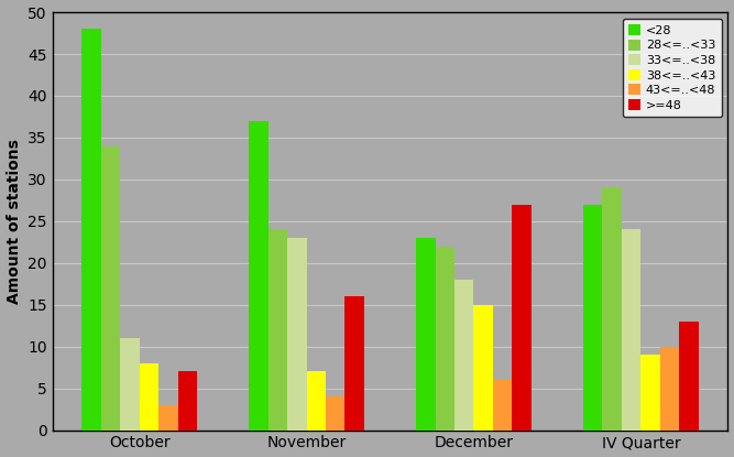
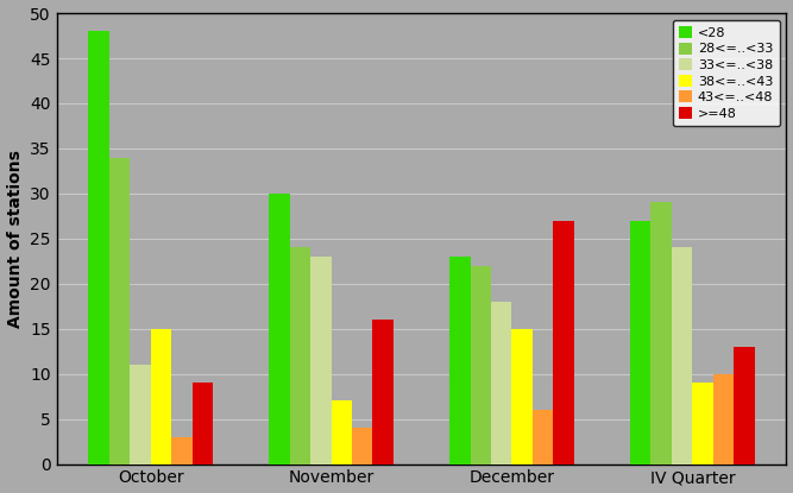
38<=..<43/October: 8 -> 15
>=48/October: 7 -> 9
<28/November: 37 -> 30
